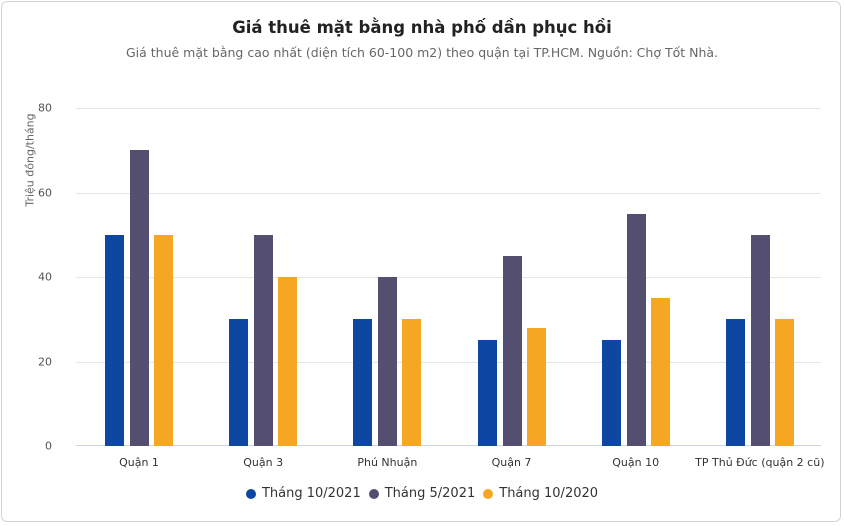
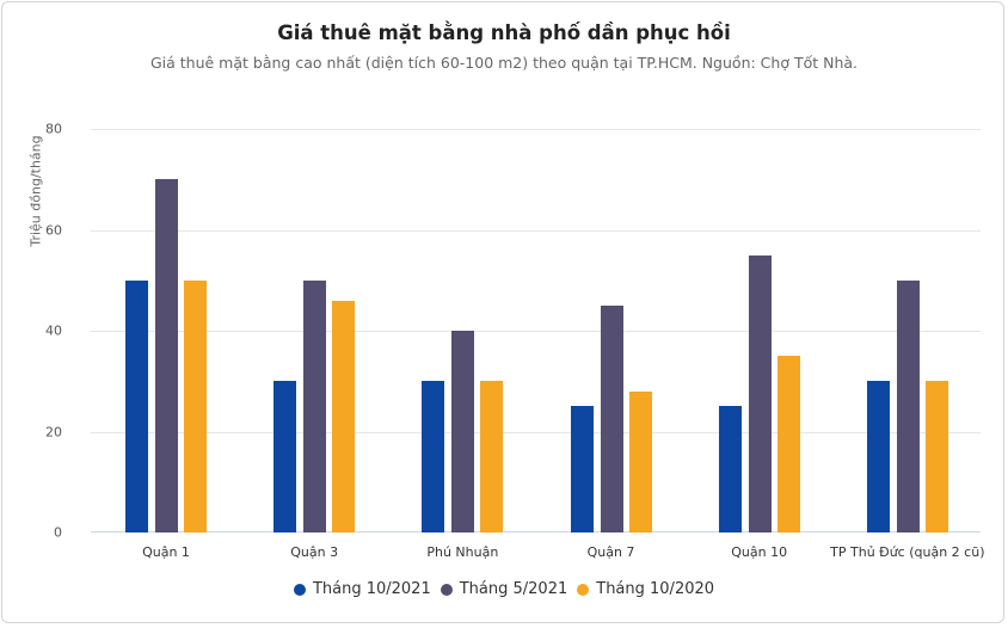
Tháng 10/2020/Quận 3: 40 -> 46
